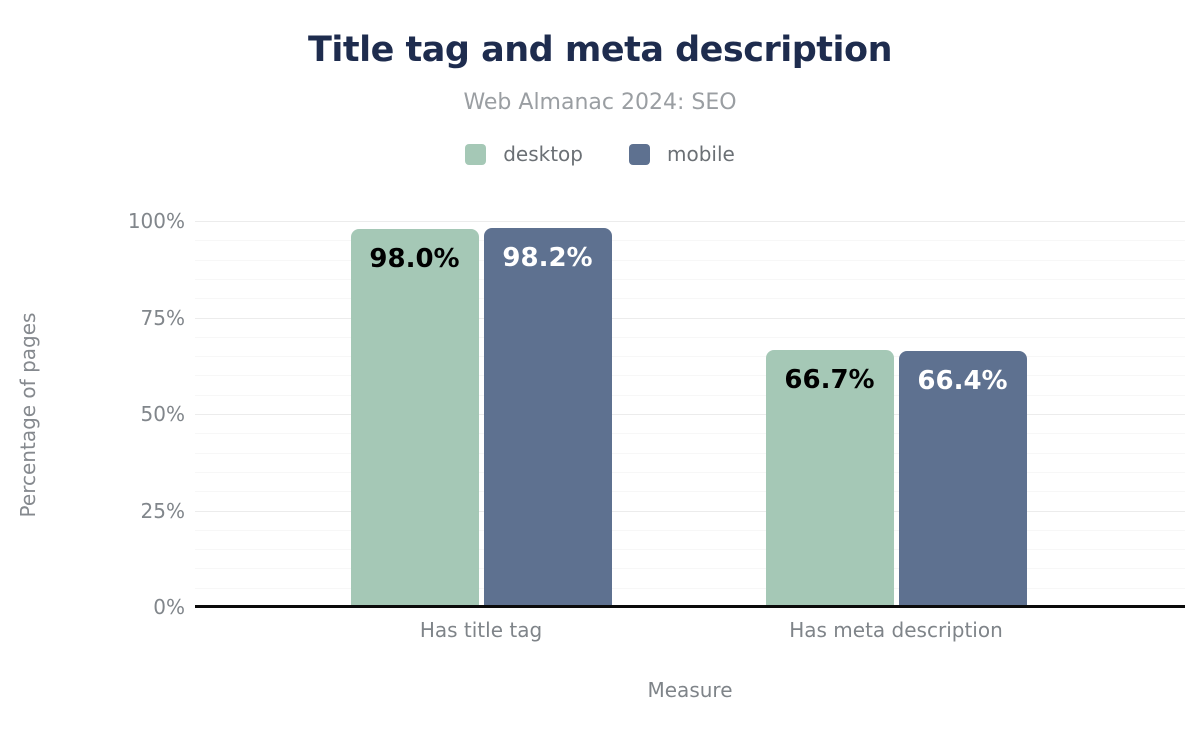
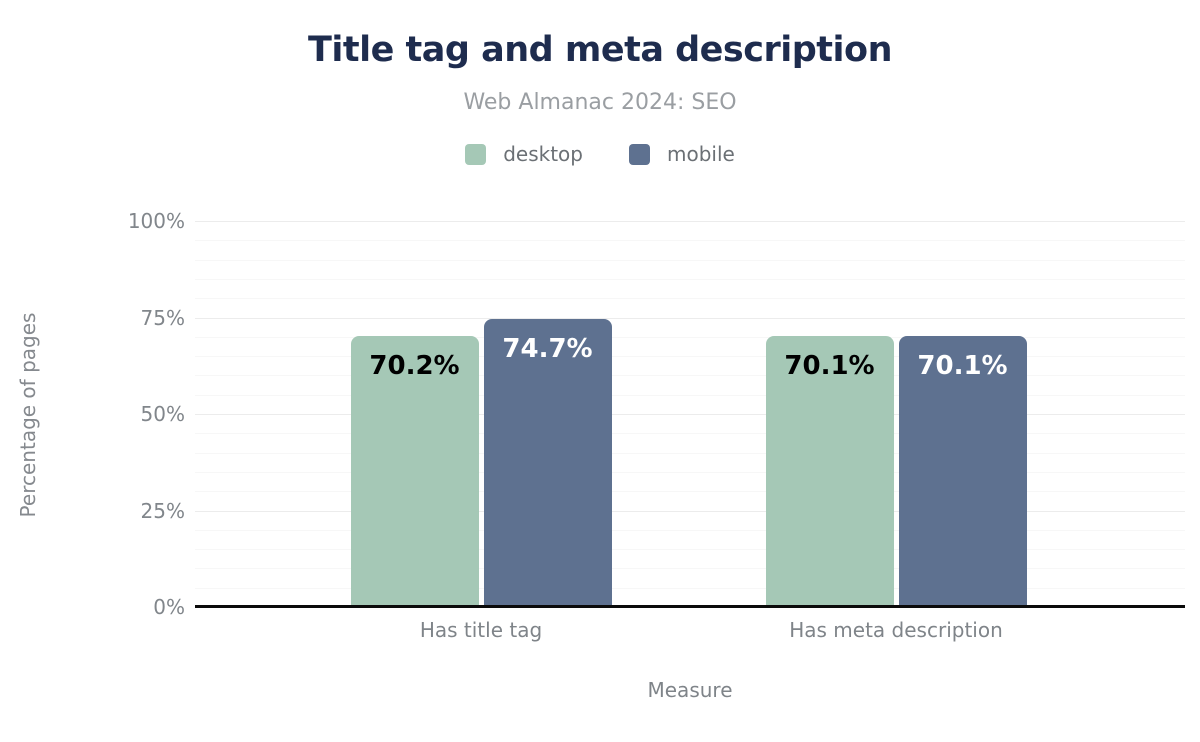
desktop/Has title tag: 98.0% -> 70.2%
mobile/Has title tag: 98.2% -> 74.7%
desktop/Has meta description: 66.7% -> 70.1%
mobile/Has meta description: 66.4% -> 70.1%
